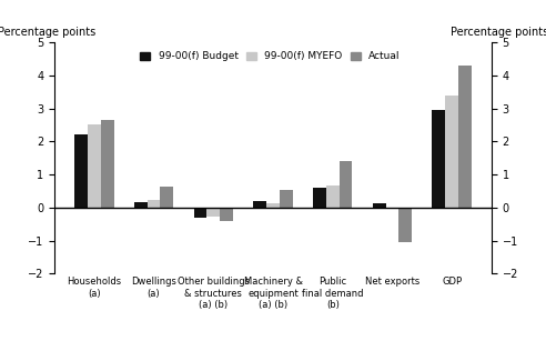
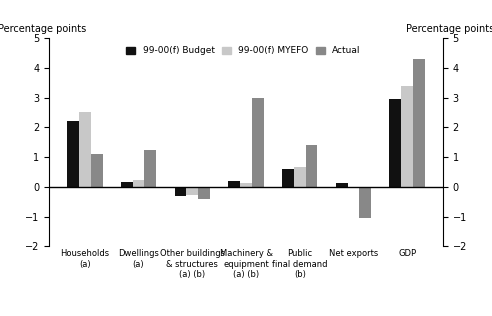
Actual/Households (a): 2.65 -> 1.10
Actual/Dwellings (a): 0.62 -> 1.25
Actual/Machinery & equipment (a) (b): 0.55 -> 3.00
